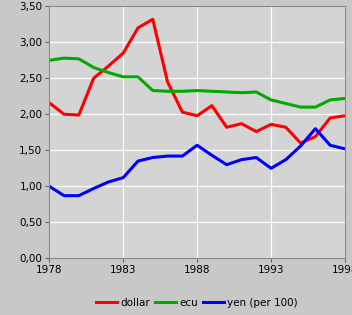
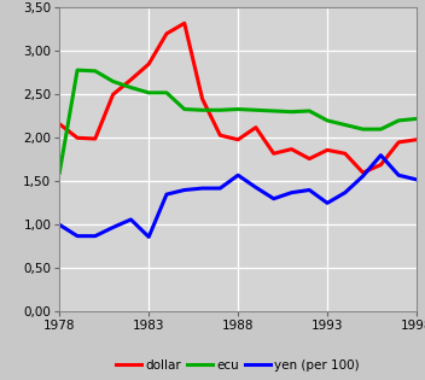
ecu/1978: 2,75 -> 1,60
yen (per 100)/1983: 1,12 -> 0,86
